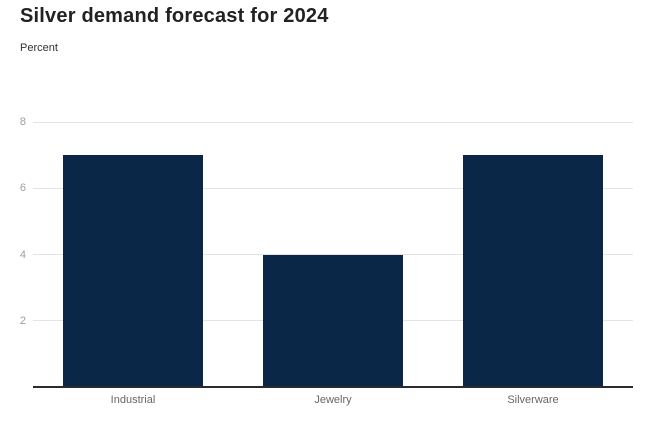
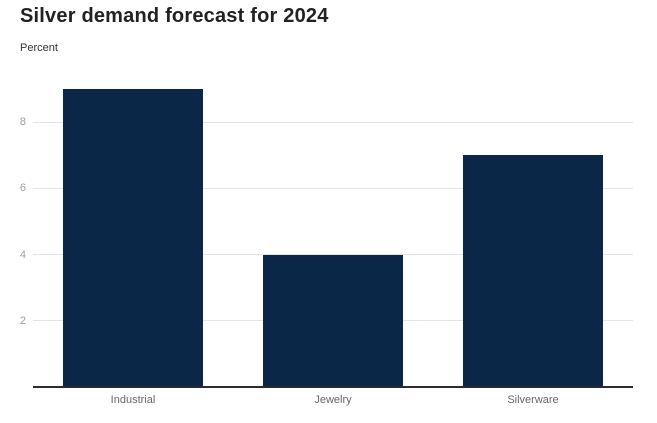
Industrial: 7 -> 9
